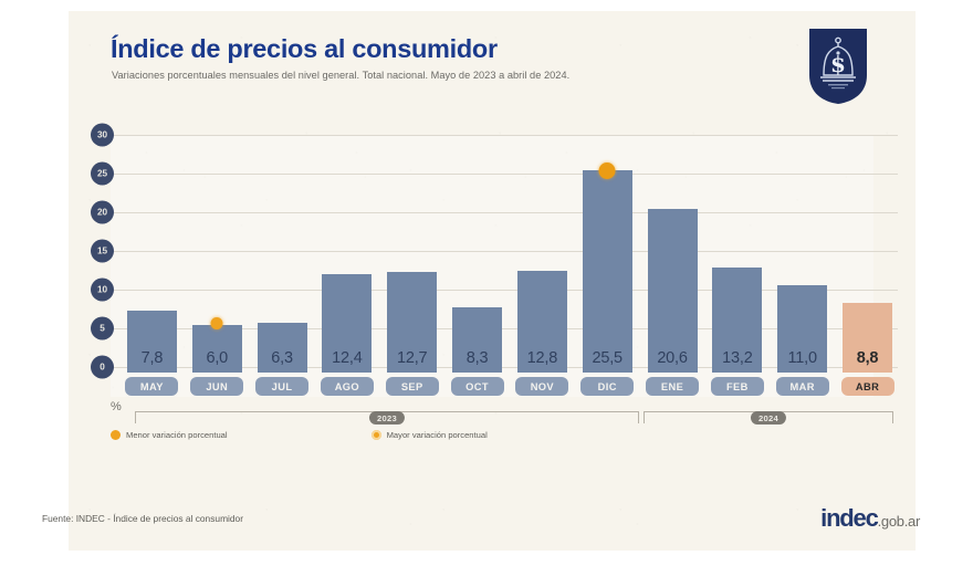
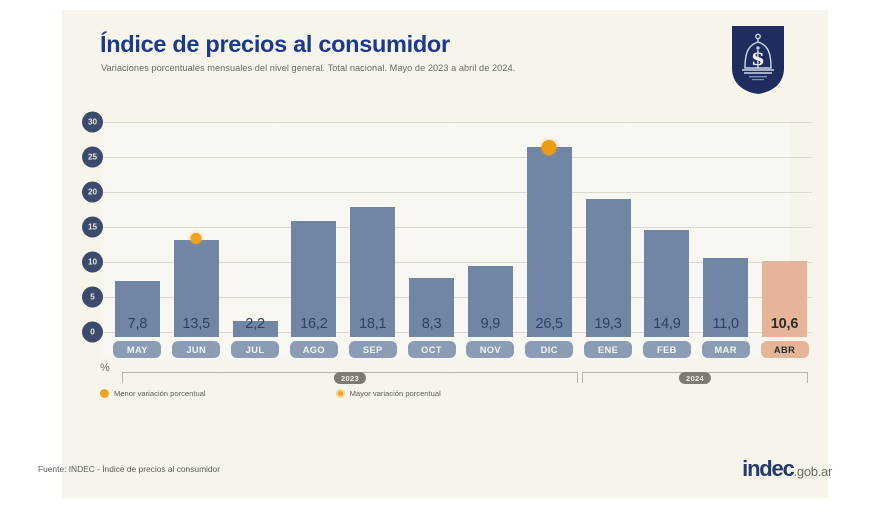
JUN: 6,0 -> 13,5
JUL: 6,3 -> 2,2
AGO: 12,4 -> 16,2
SEP: 12,7 -> 18,1
NOV: 12,8 -> 9,9
DIC: 25,5 -> 26,5
ENE: 20,6 -> 19,3
FEB: 13,2 -> 14,9
ABR: 8,8 -> 10,6
